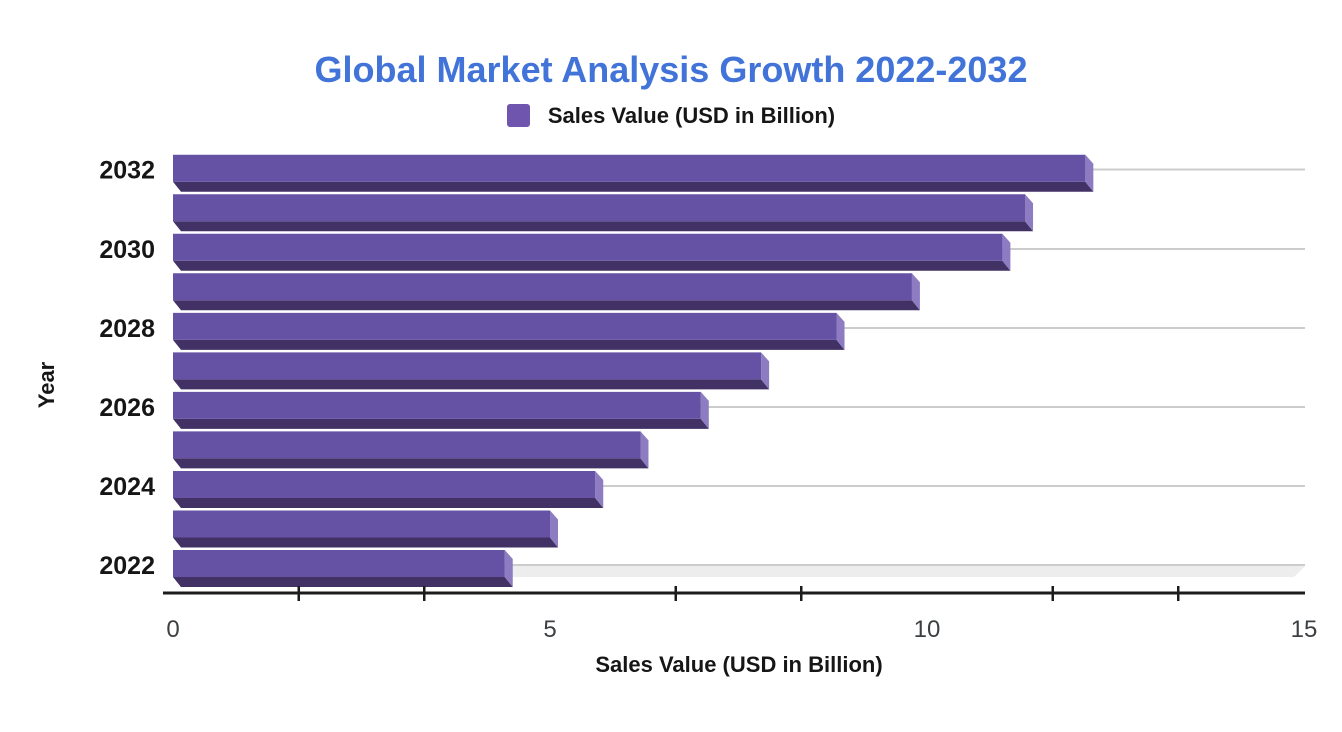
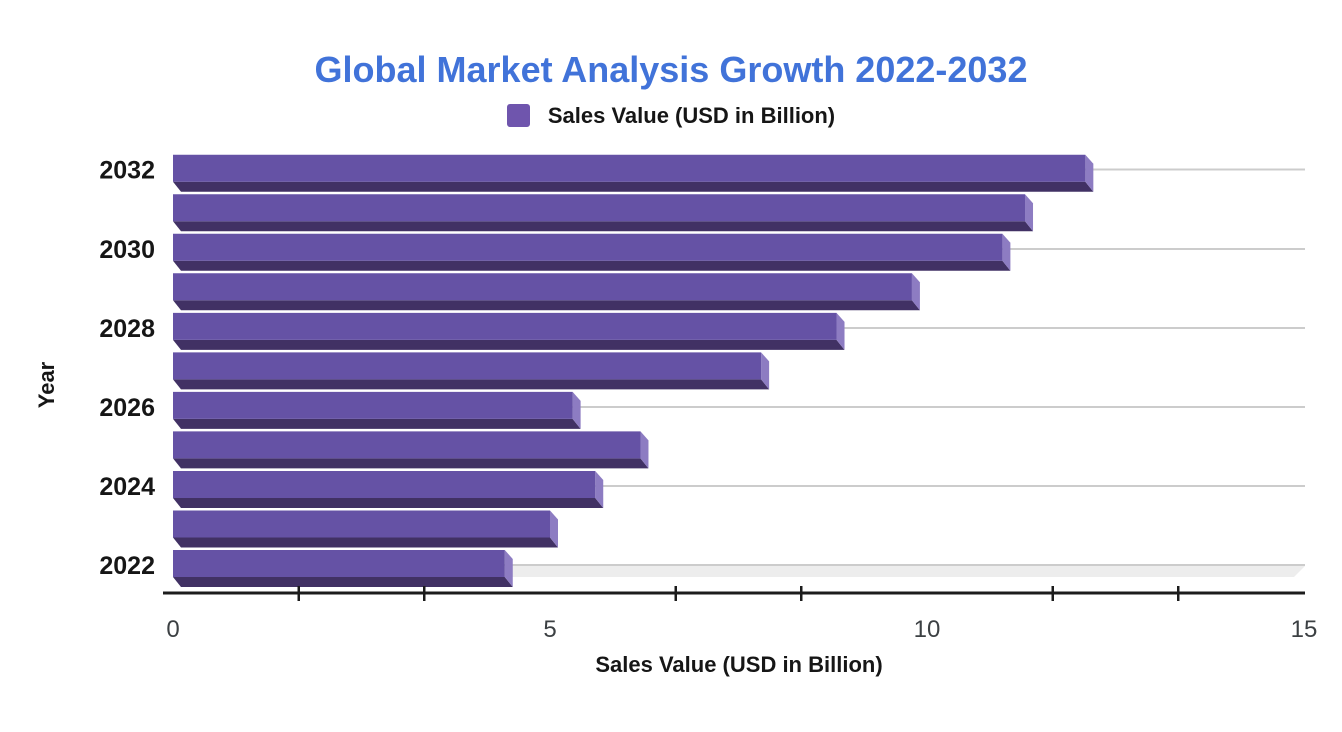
2026: 7.0 -> 5.3
